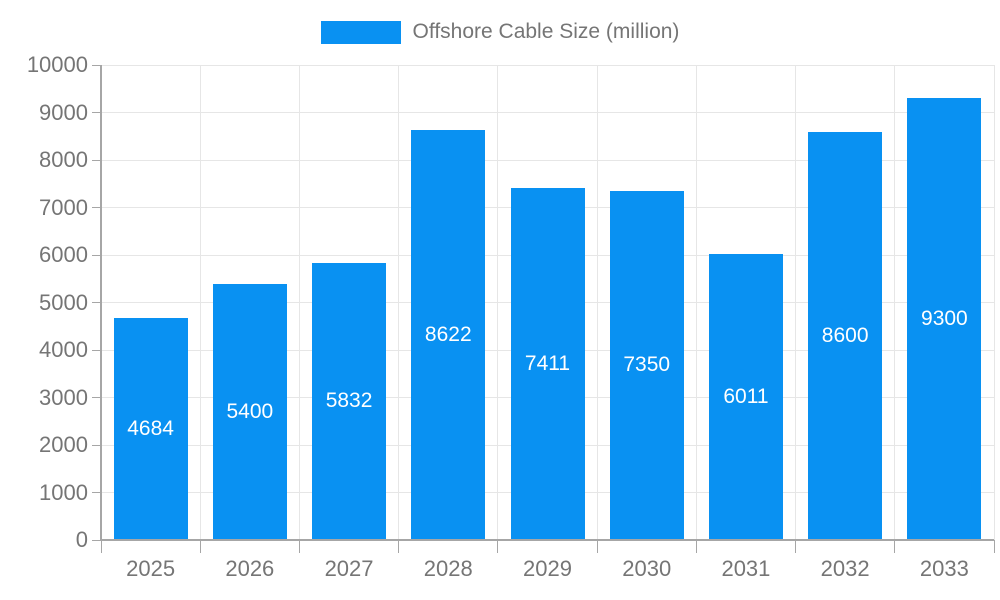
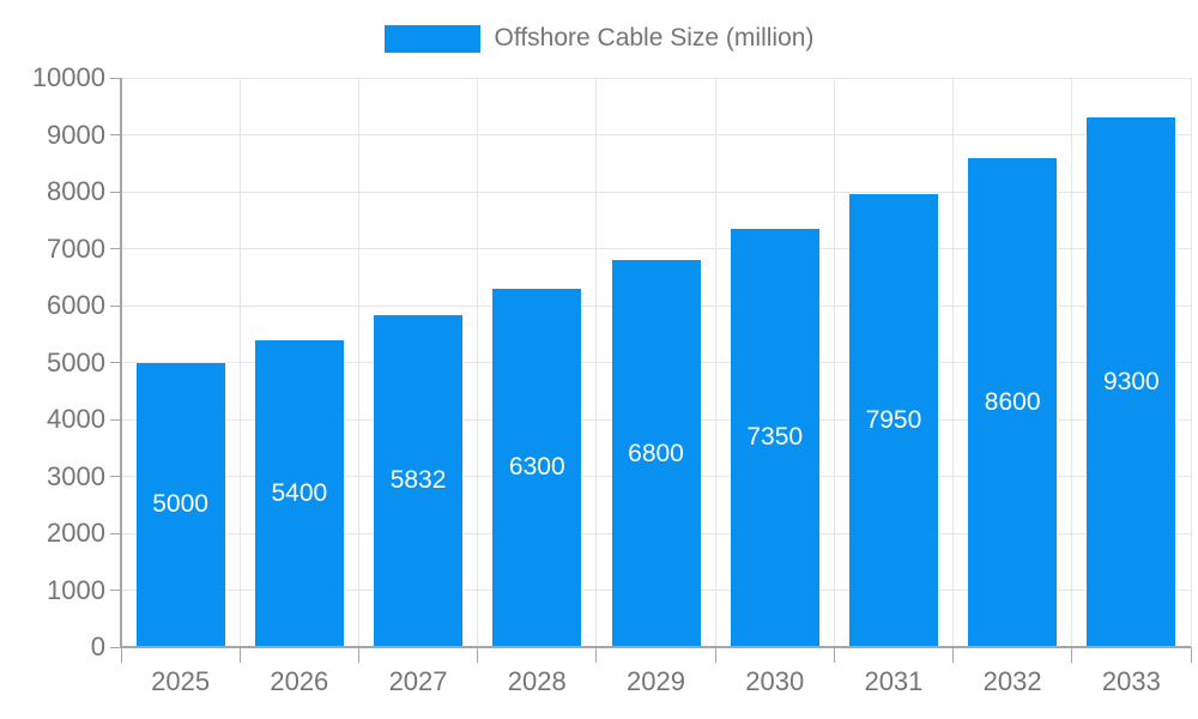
2025: 4684 -> 5000
2028: 8622 -> 6300
2029: 7411 -> 6800
2031: 6011 -> 7950
